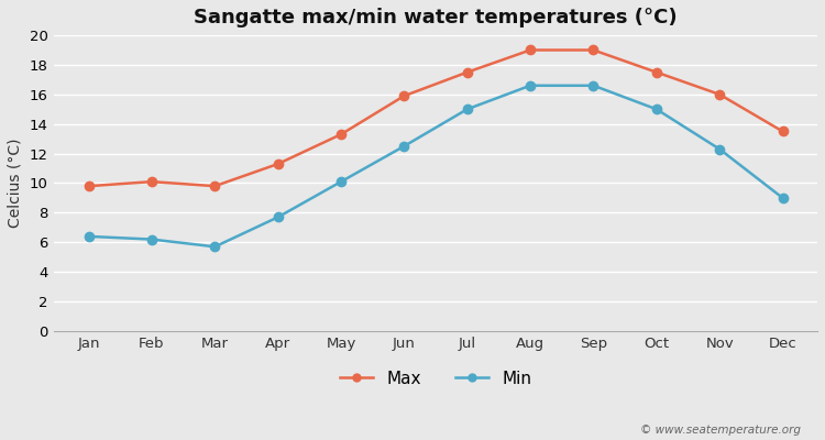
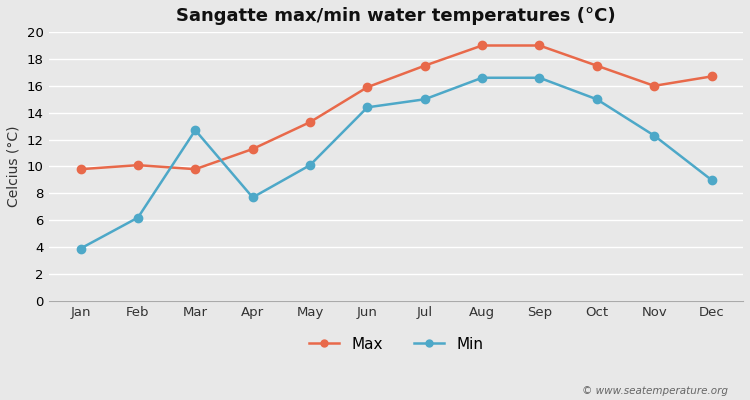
Min/Jan: 6.4 -> 3.9
Min/Mar: 5.7 -> 12.7
Min/Jun: 12.5 -> 14.4
Max/Dec: 13.5 -> 16.7
